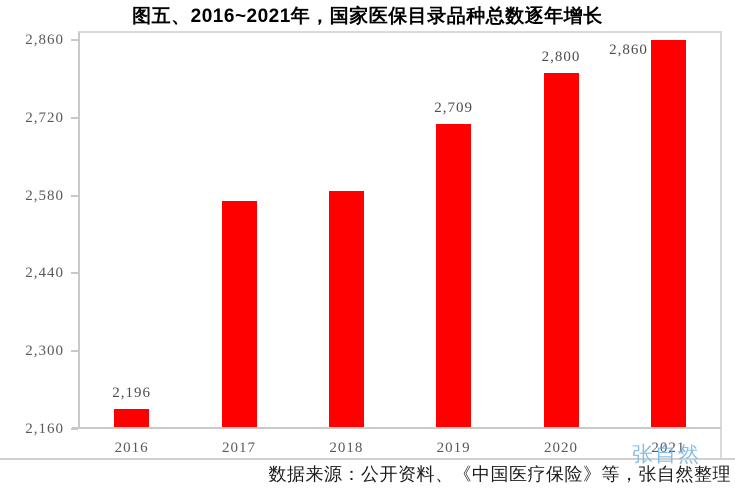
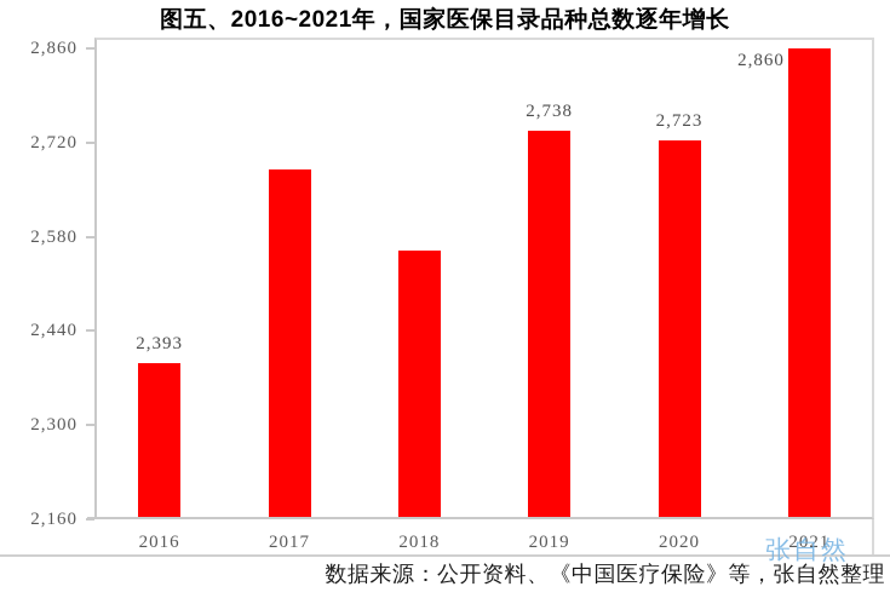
2016: 2,196 -> 2,393
2017: 2570 -> 2680
2018: 2590 -> 2560
2019: 2,709 -> 2,738
2020: 2,800 -> 2,723
